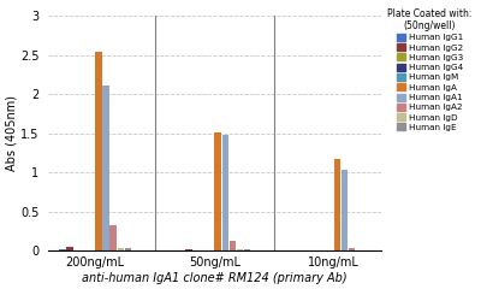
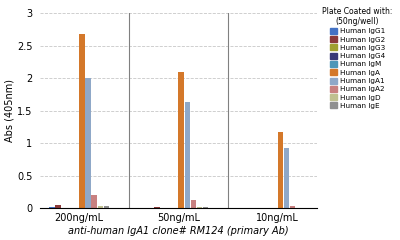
Human IgA/200ng/mL: 2.54 -> 2.68
Human IgA1/200ng/mL: 2.12 -> 2.01
Human IgA2/200ng/mL: 0.32 -> 0.20
Human IgA/50ng/mL: 1.52 -> 2.10
Human IgA1/50ng/mL: 1.48 -> 1.63
Human IgA1/10ng/mL: 1.04 -> 0.92
